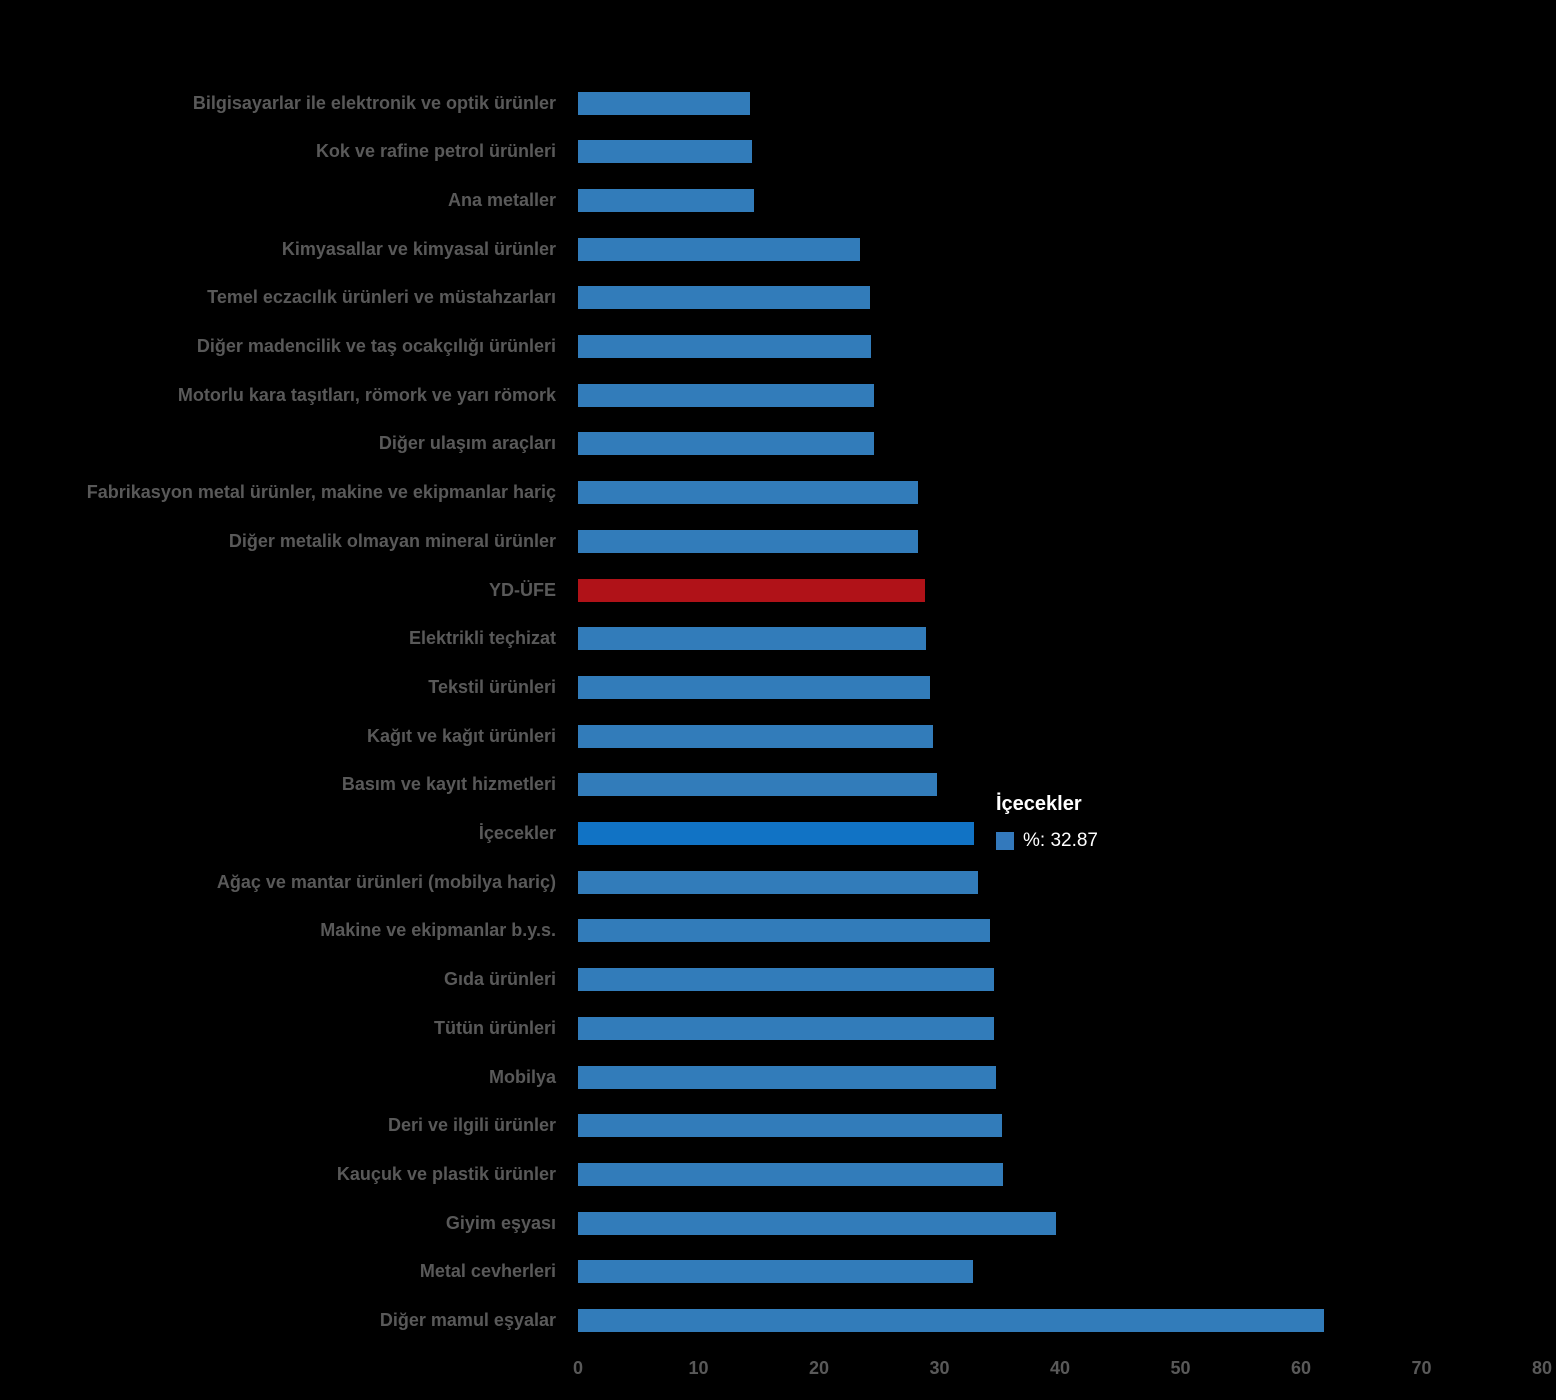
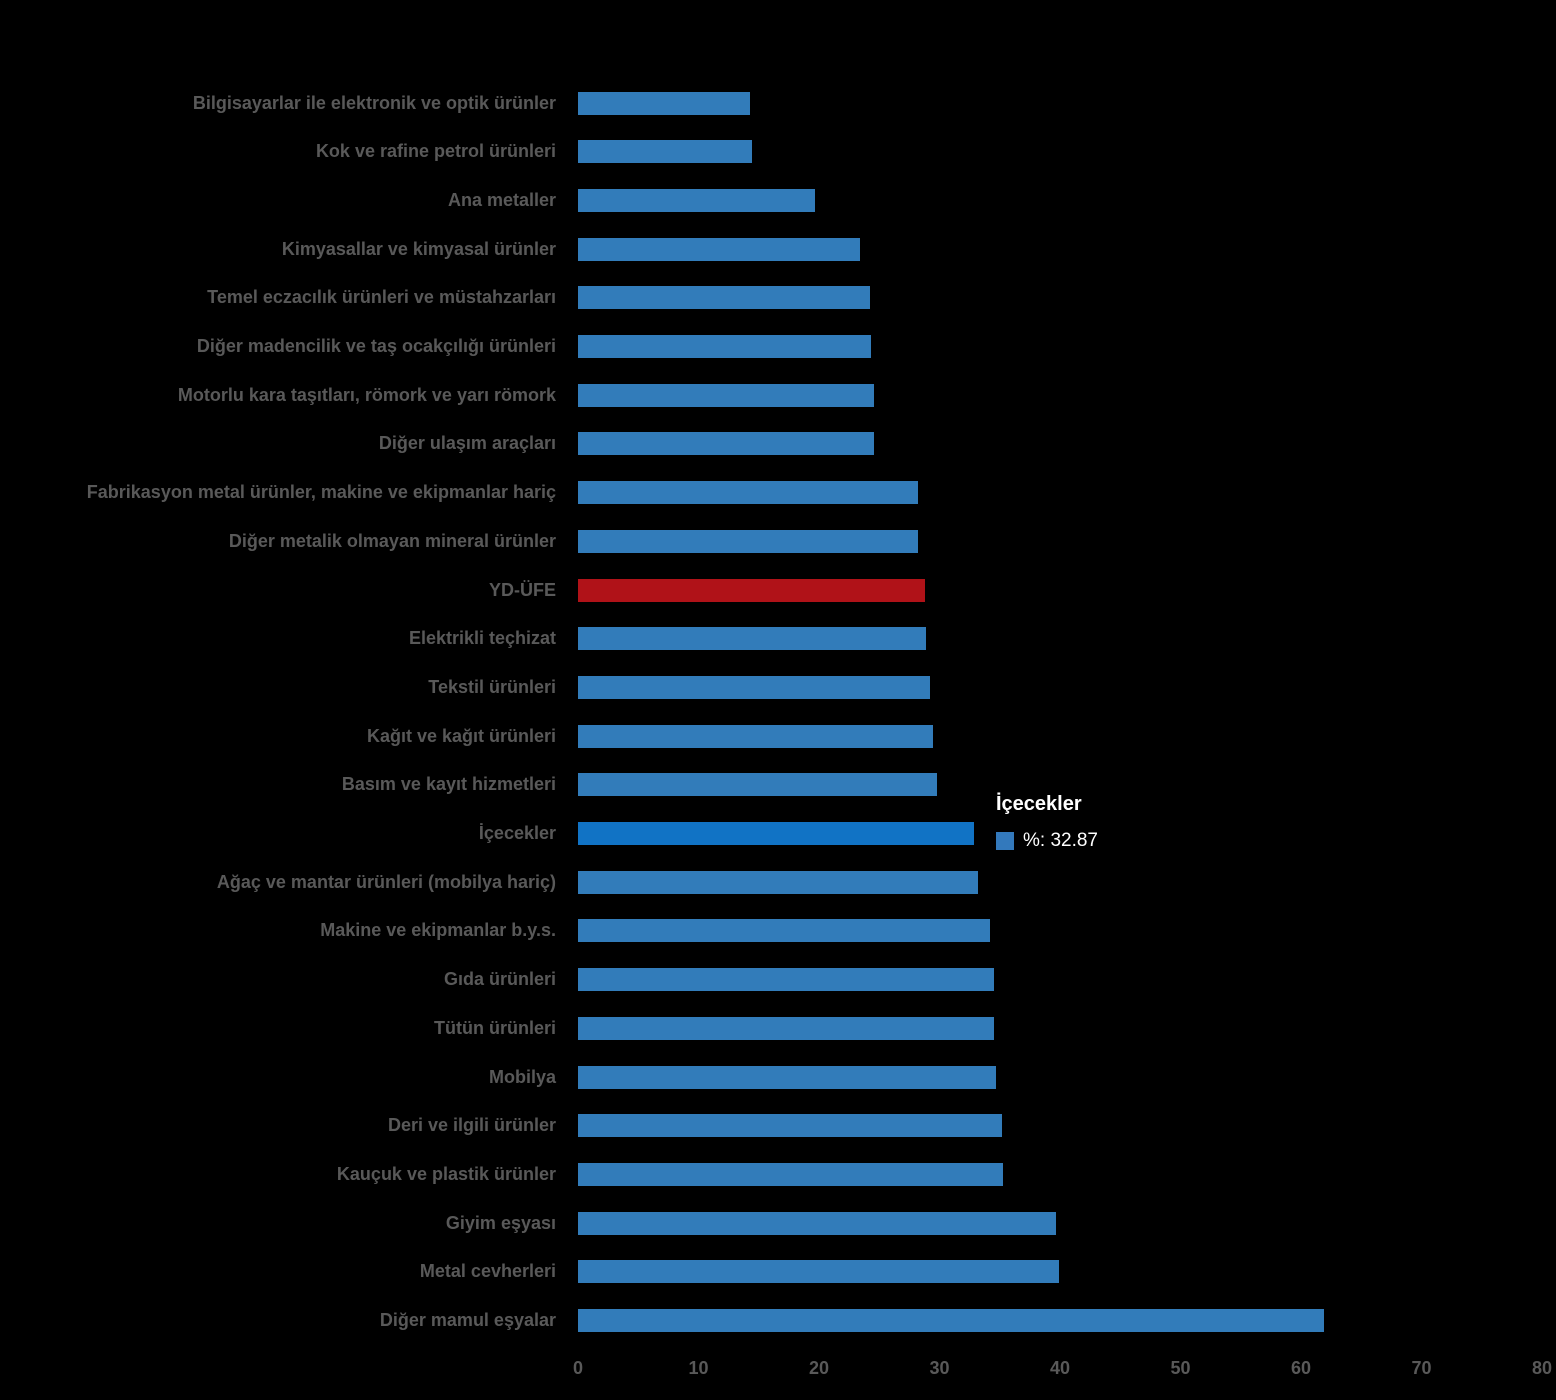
Ana metaller: 14.6 -> 19.7
Metal cevherleri: 32.8 -> 39.9
